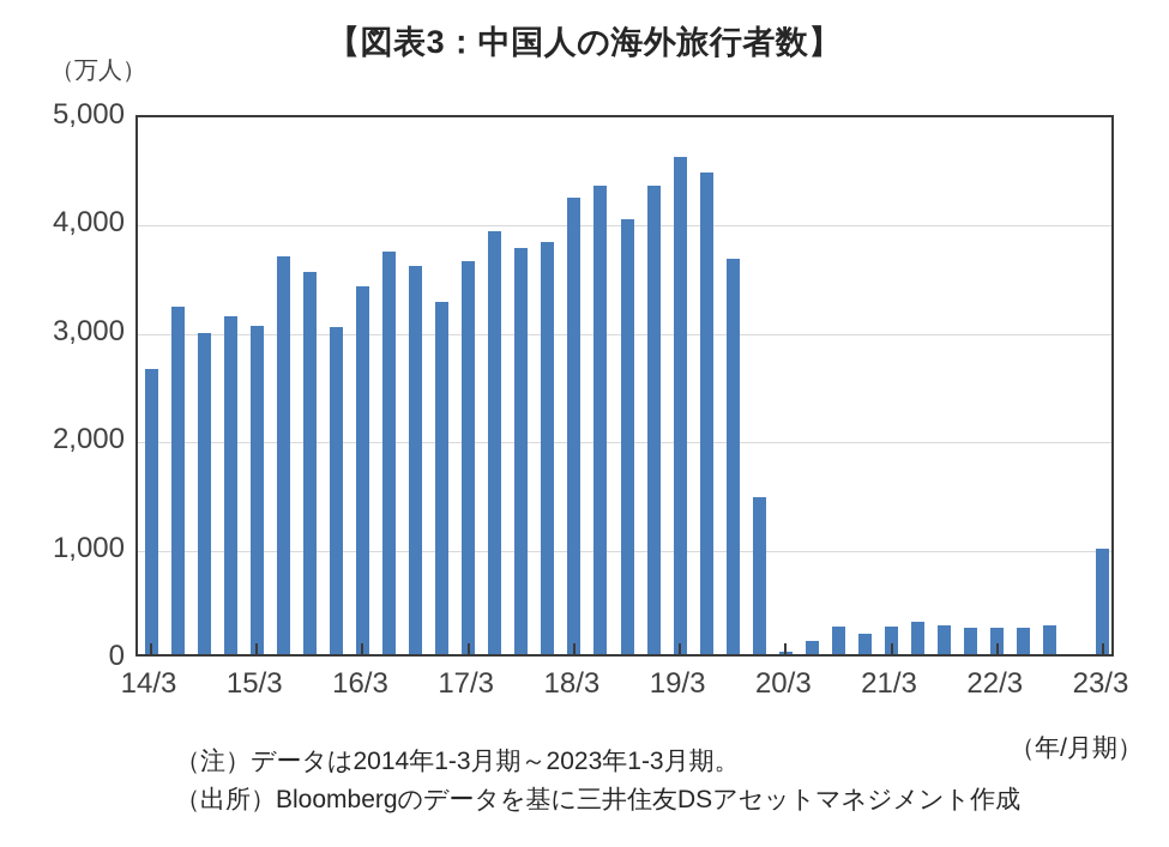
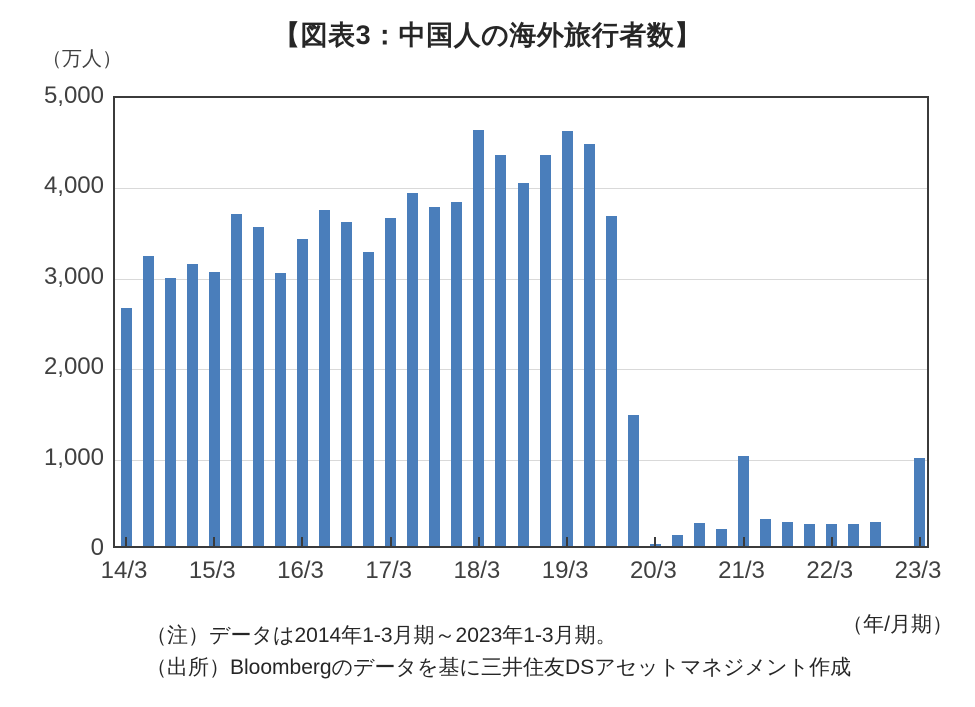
18/3: 4200 -> 4600
21/3: 300 -> 1000
